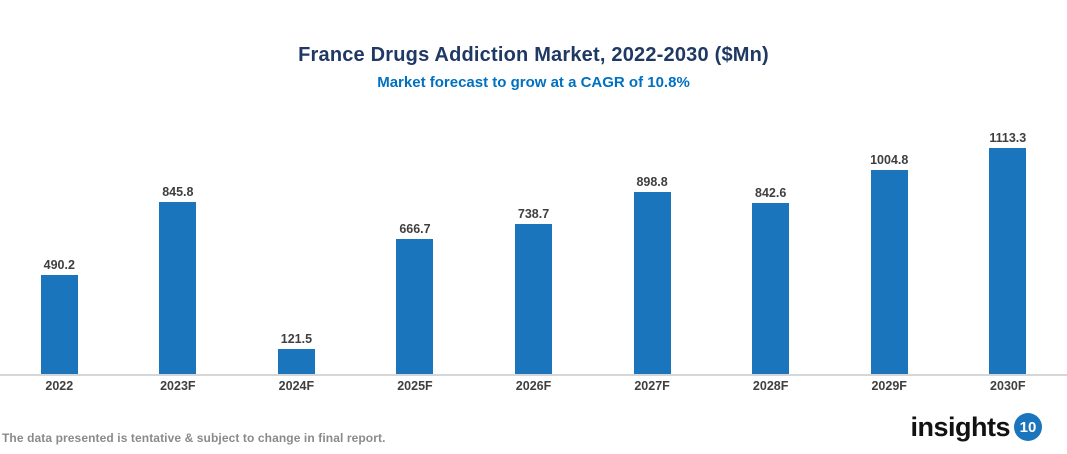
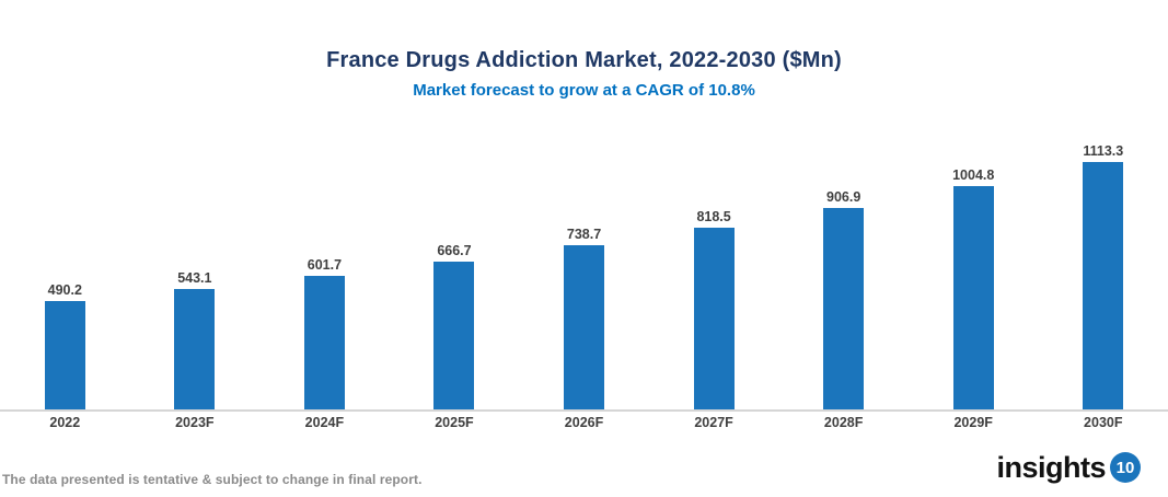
2023F: 845.8 -> 543.1
2024F: 121.5 -> 601.7
2027F: 898.8 -> 818.5
2028F: 842.6 -> 906.9
